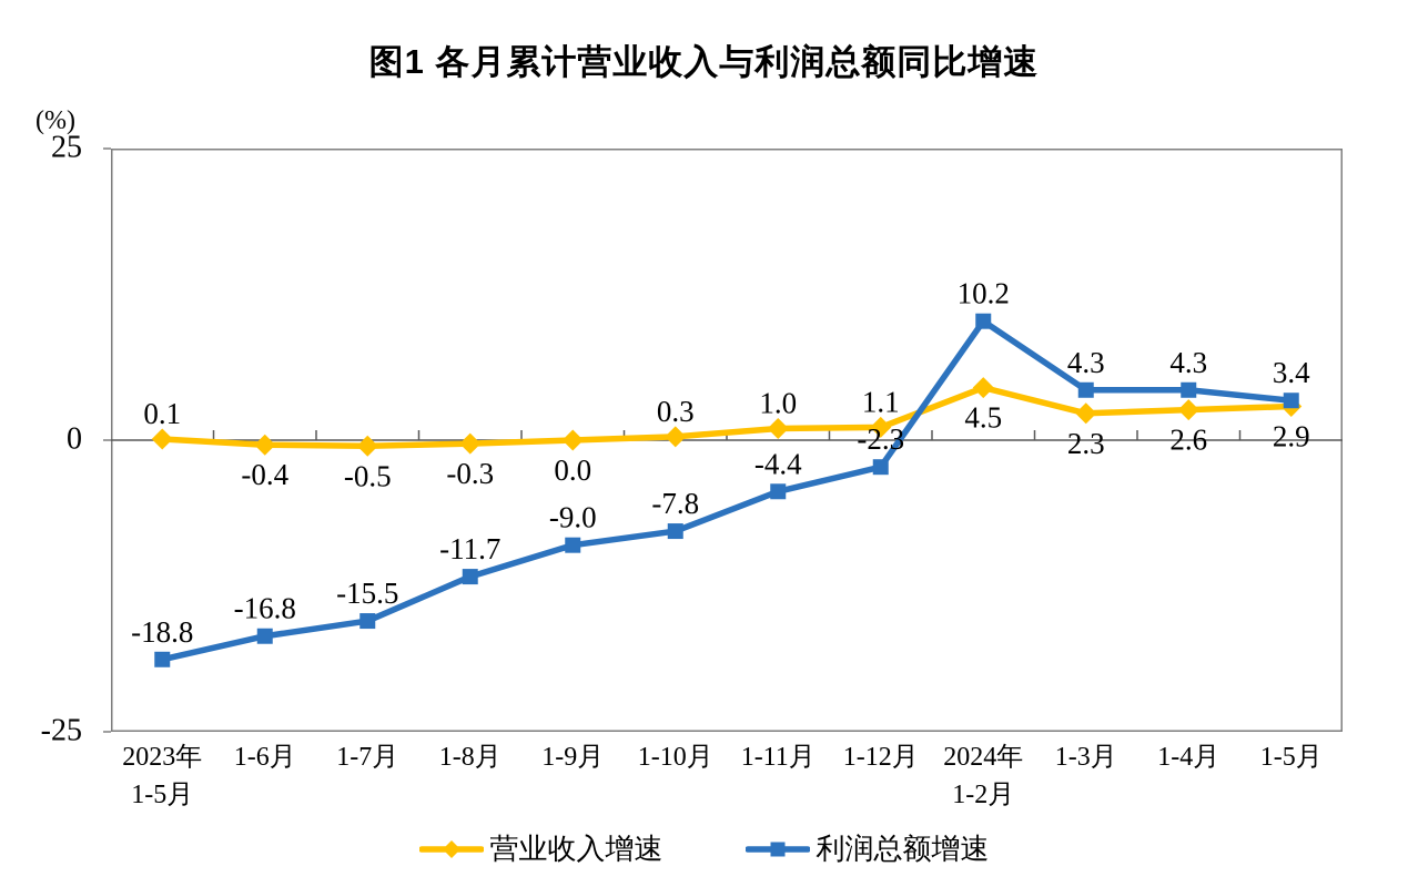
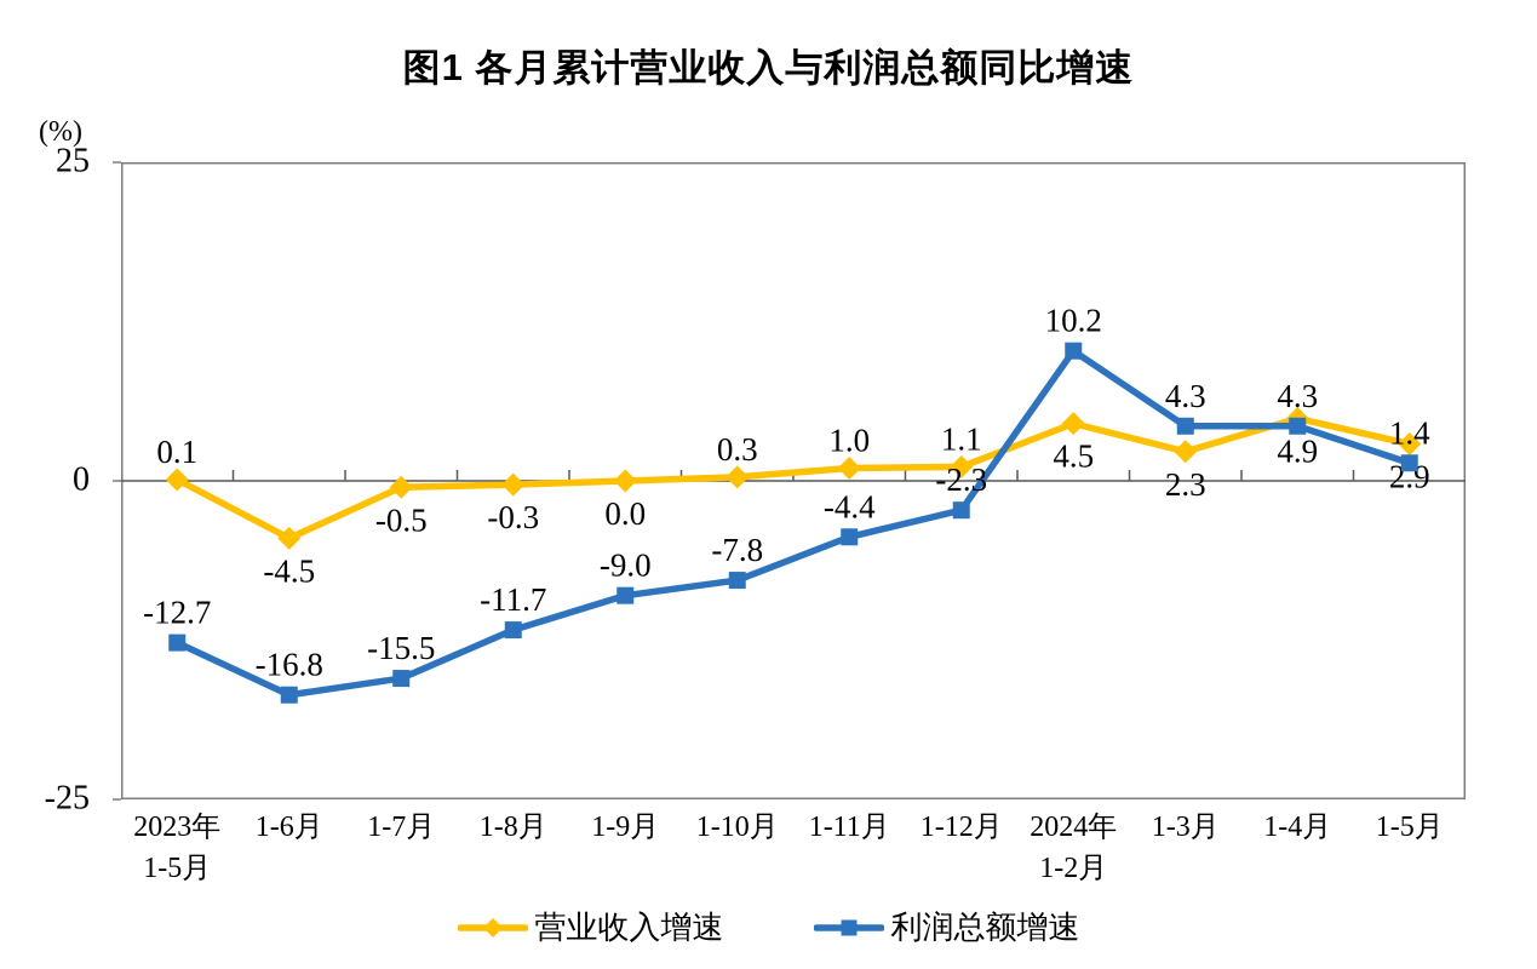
利润总额增速/2023年 1-5月: -18.8 -> -12.7
营业收入增速/1-6月: -0.4 -> -4.5
营业收入增速/1-4月: 2.6 -> 4.9
利润总额增速/1-5月: 3.4 -> 1.4
